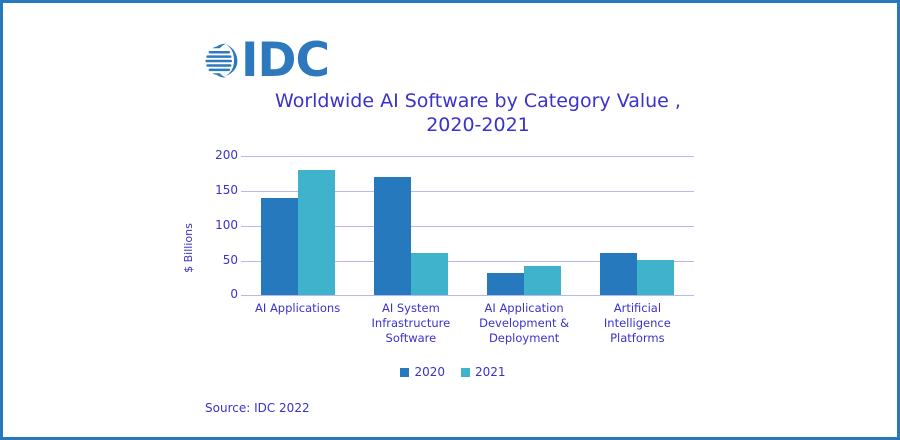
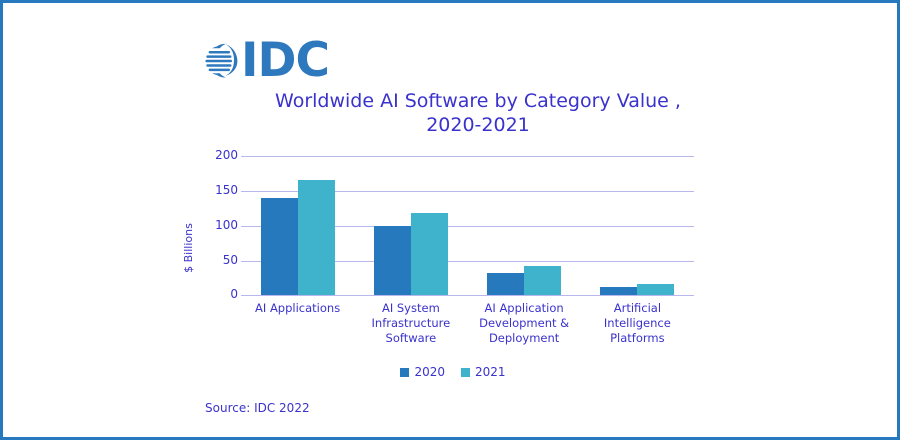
2021/AI Applications: 180 -> 160
2020/AI System Infrastructure Software: 170 -> 100
2021/AI System Infrastructure Software: 60 -> 120
2020/Artificial Intelligence Platforms: 60 -> 10
2021/Artificial Intelligence Platforms: 50 -> 20
